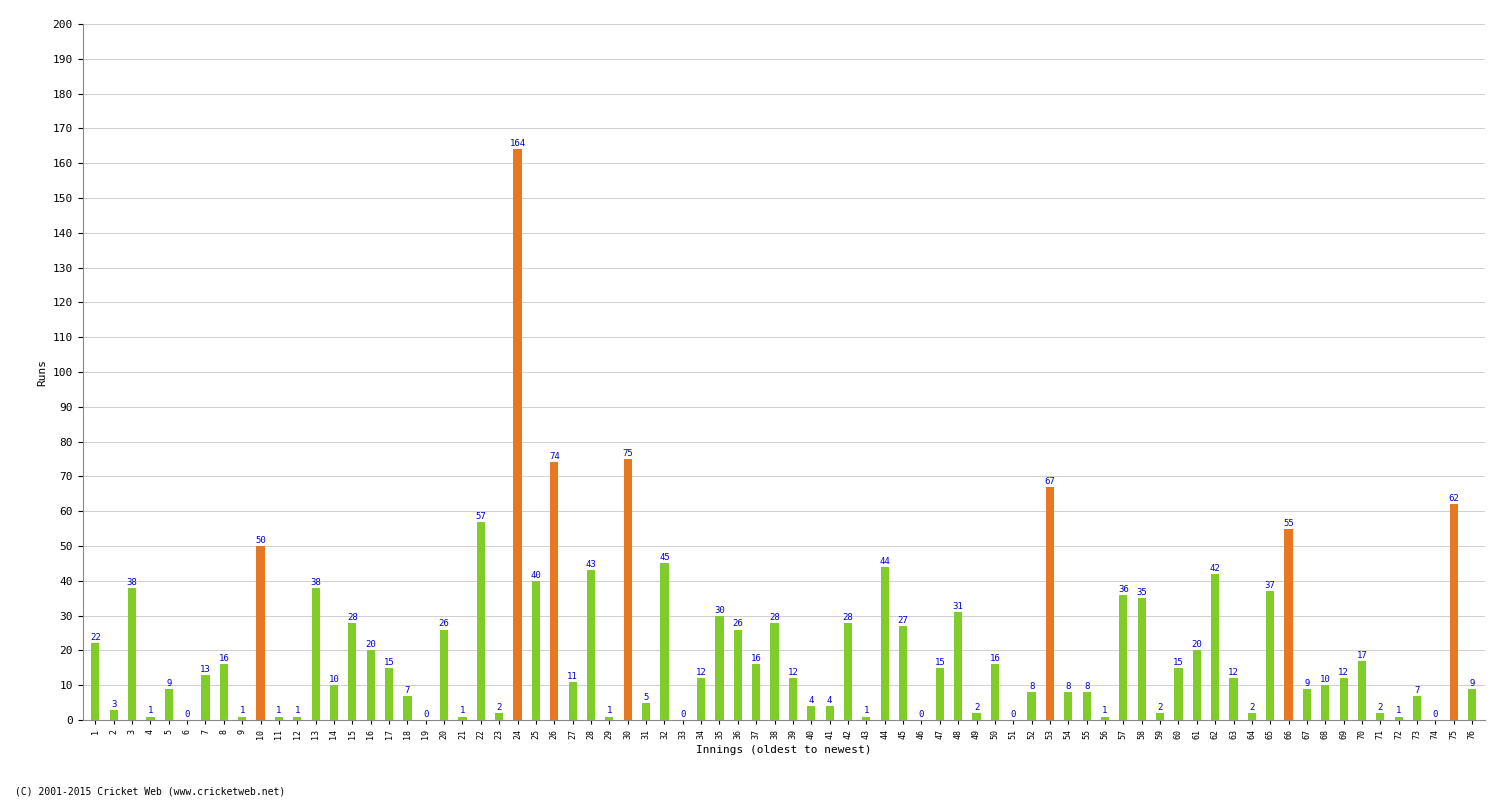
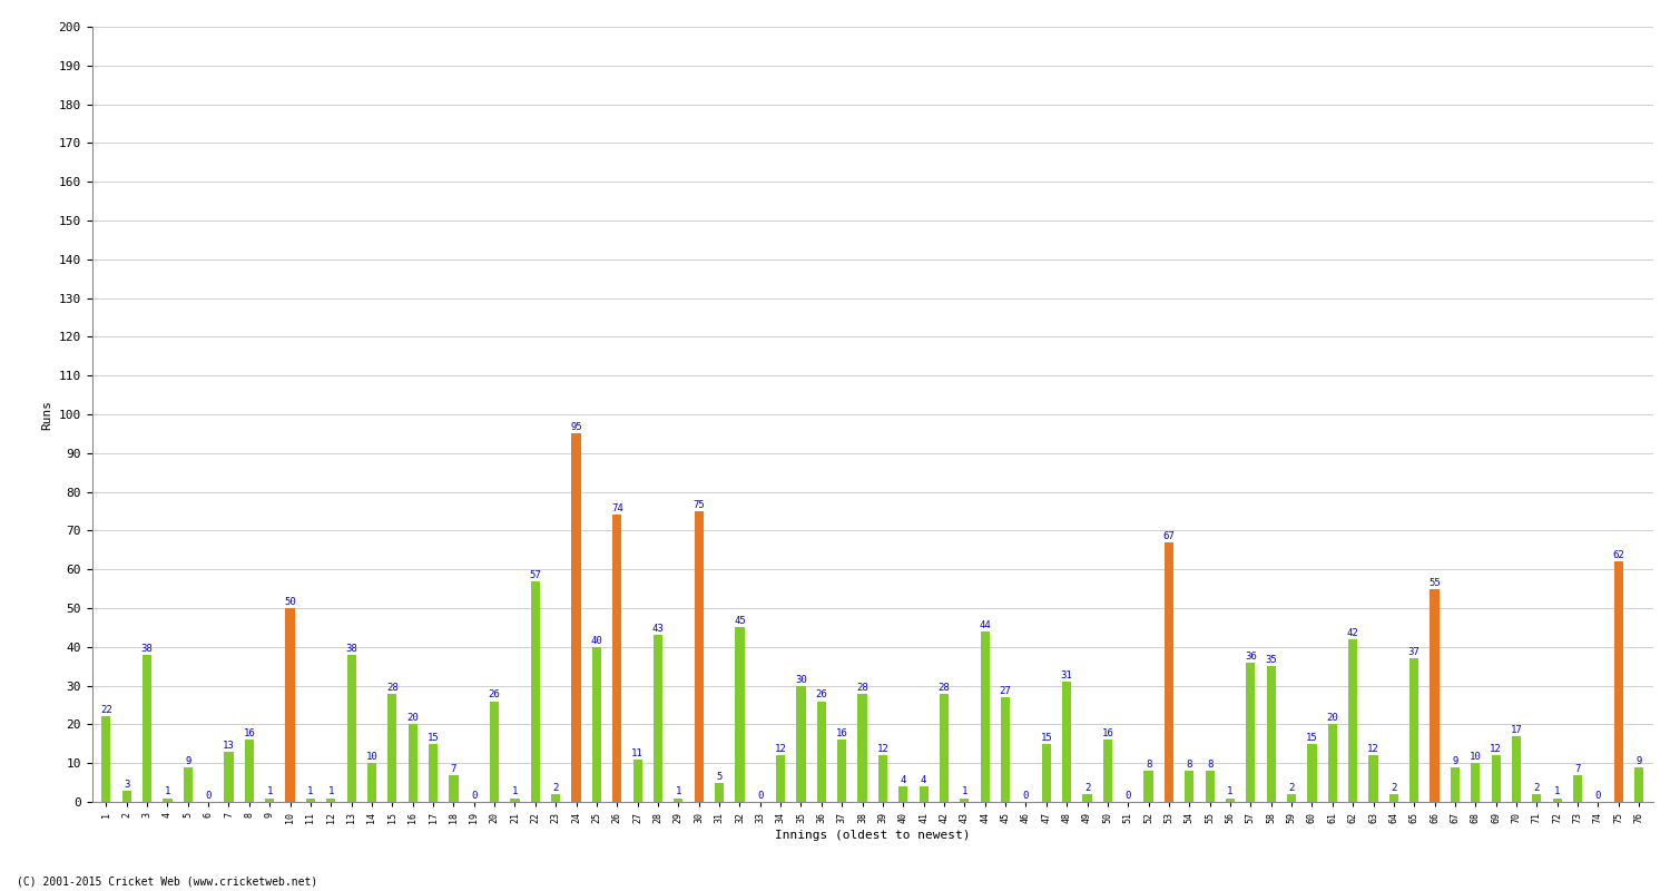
24: 164 -> 95
